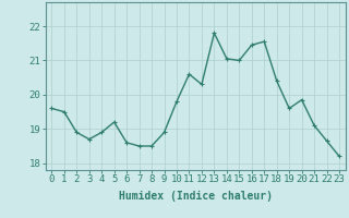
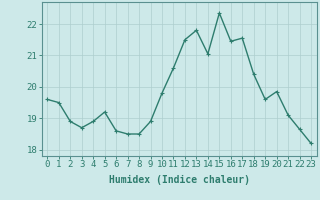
12: 20.30 -> 21.50
15: 21.00 -> 22.35
